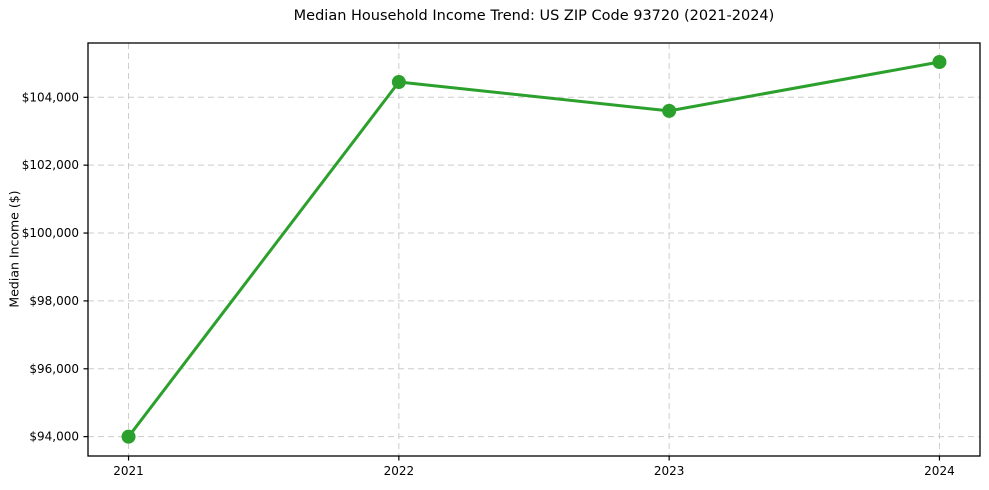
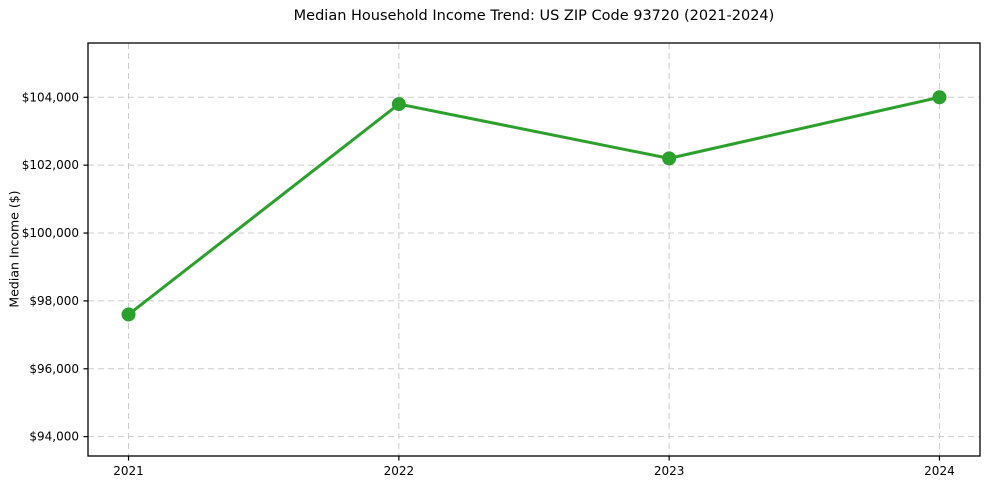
2021: $94000 -> $97600
2022: $104400 -> $103800
2023: $103600 -> $102200
2024: $105000 -> $104000
